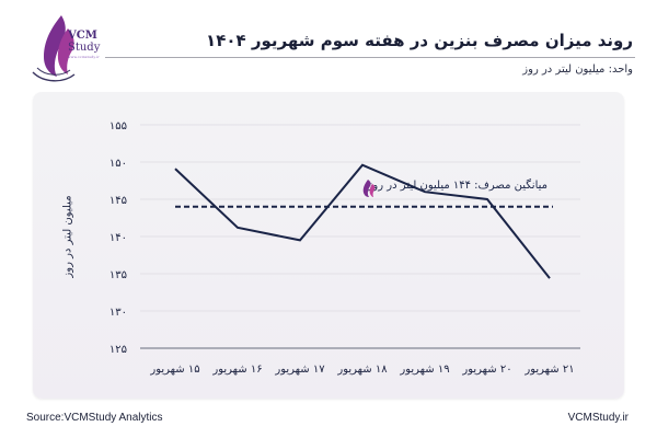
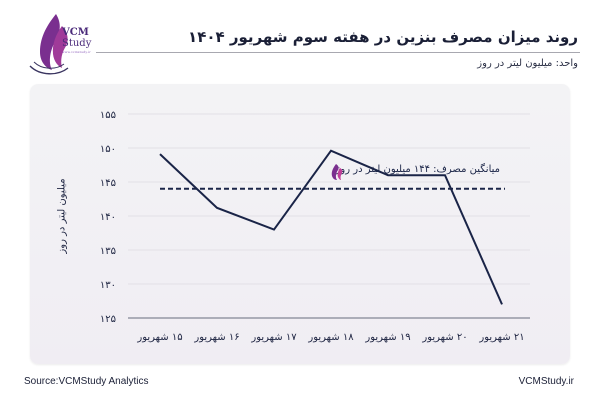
۱۷ شهریور: 140 -> 138
۲۰ شهریور: 145 -> 146
۲۱ شهریور: 134 -> 127
